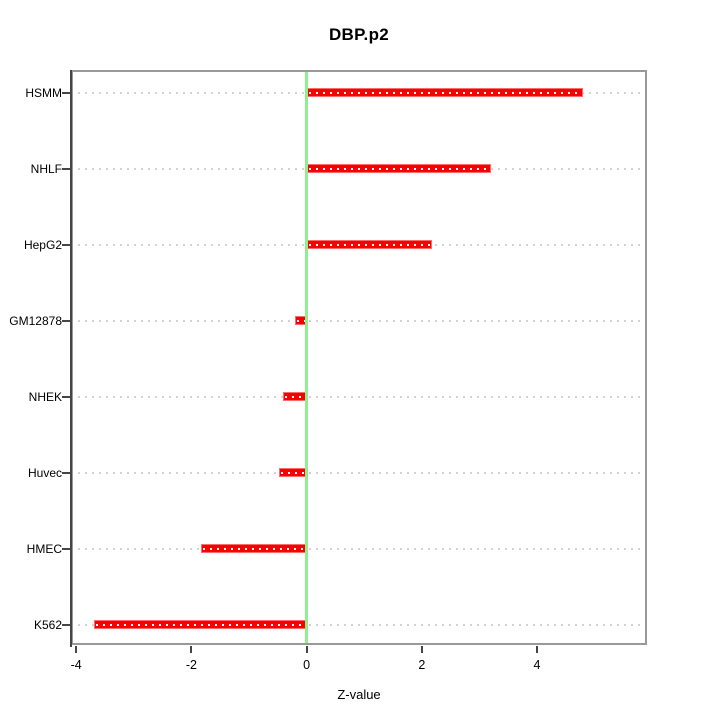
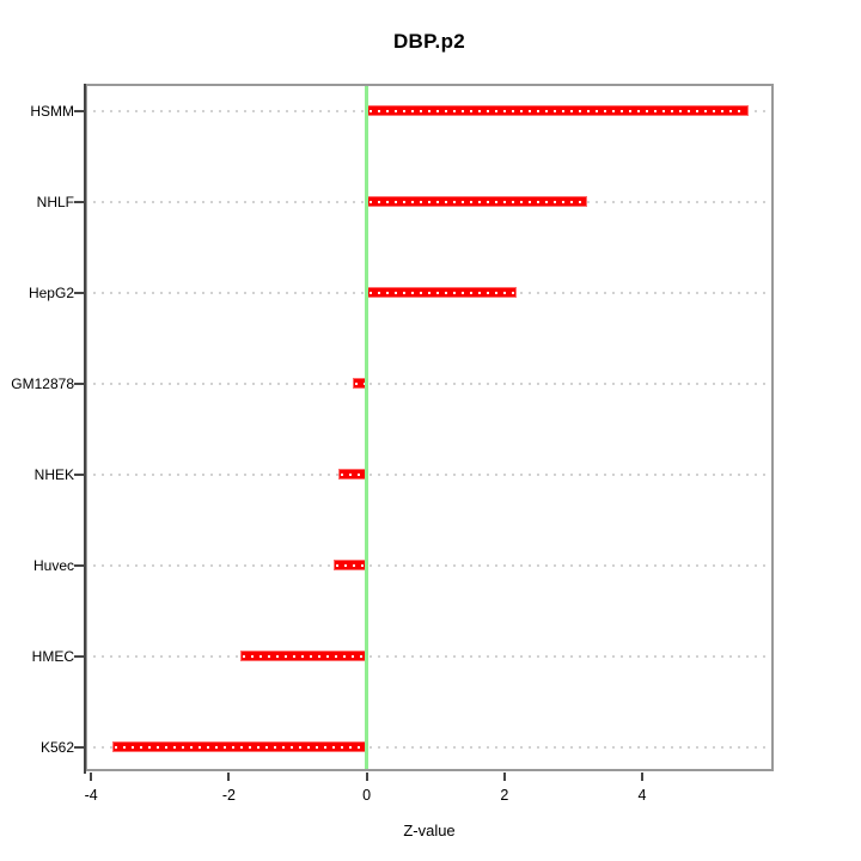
HSMM: 4.8 -> 5.5
